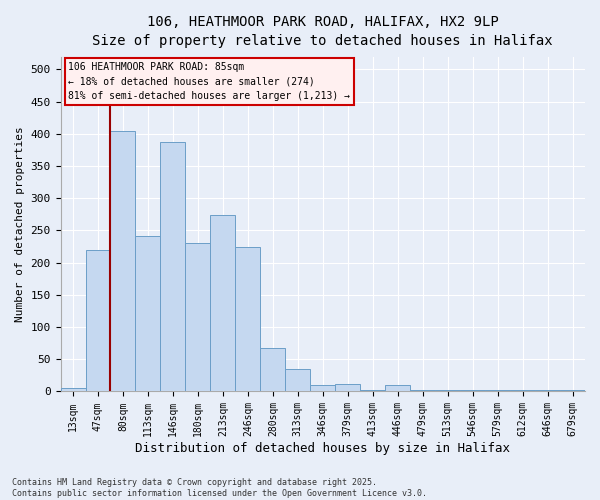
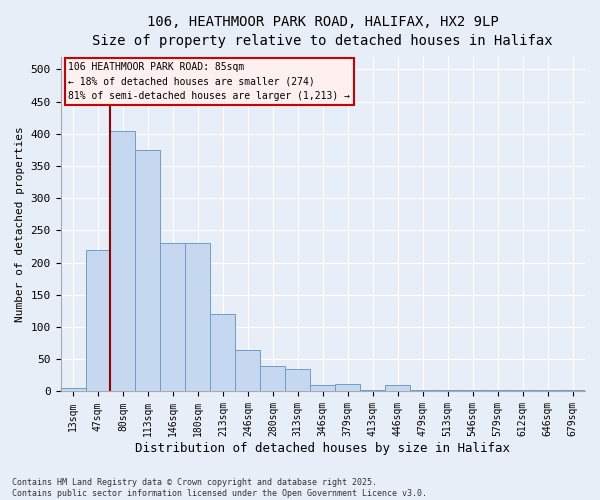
113sqm: 242 -> 375
146sqm: 388 -> 230
213sqm: 274 -> 120
246sqm: 224 -> 65
280sqm: 68 -> 40
